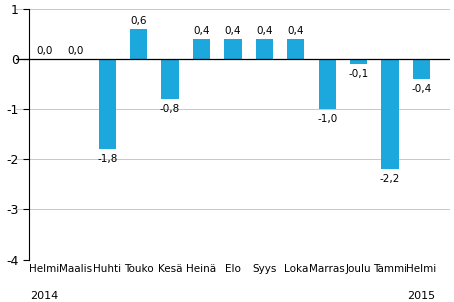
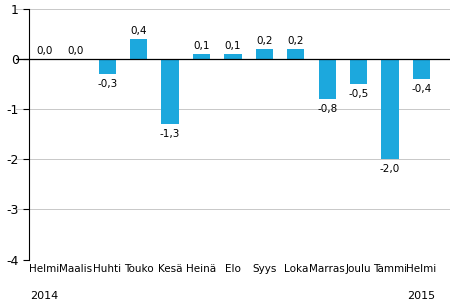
Huhti: -1,8 -> -0,3
Touko: 0,6 -> 0,4
Kesä: -0,8 -> -1,3
Heinä: 0,4 -> 0,1
Elo: 0,4 -> 0,1
Syys: 0,4 -> 0,2
Loka: 0,4 -> 0,2
Marras: -1,0 -> -0,8
Joulu: -0,1 -> -0,5
Tammi: -2,2 -> -2,0
